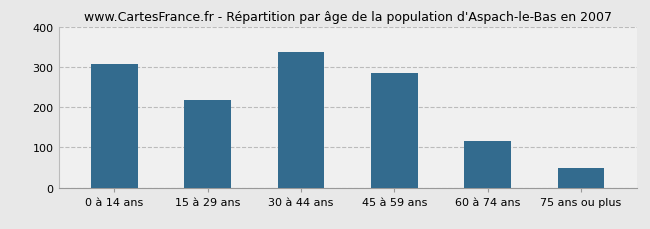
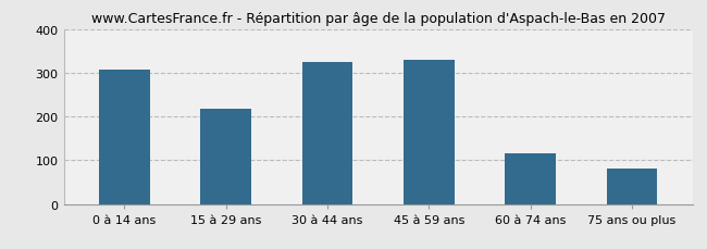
30 à 44 ans: 338 -> 325
45 à 59 ans: 285 -> 330
75 ans ou plus: 48 -> 80
